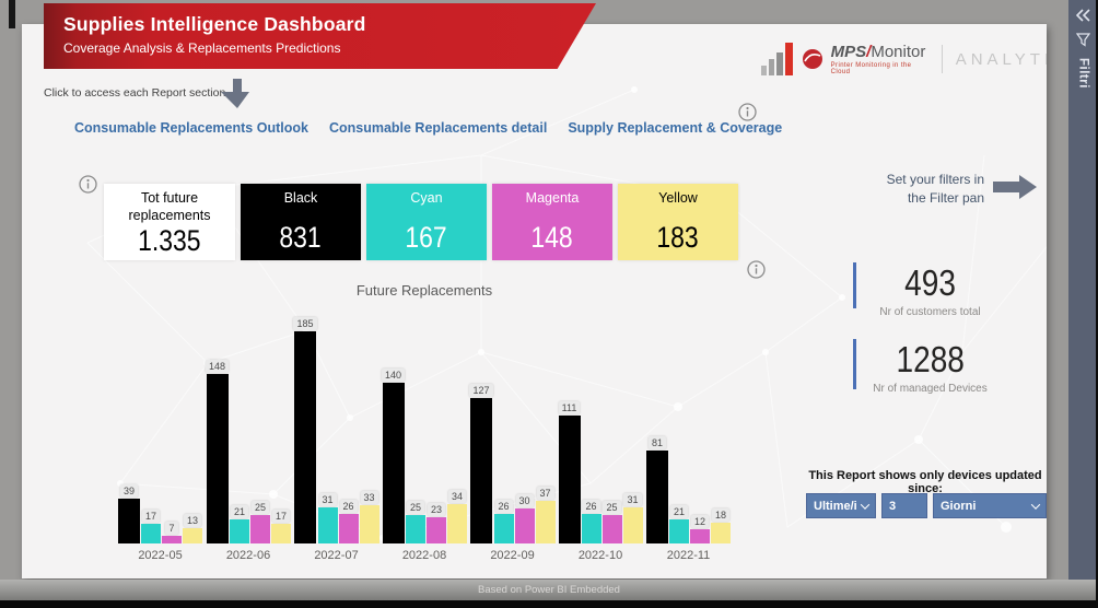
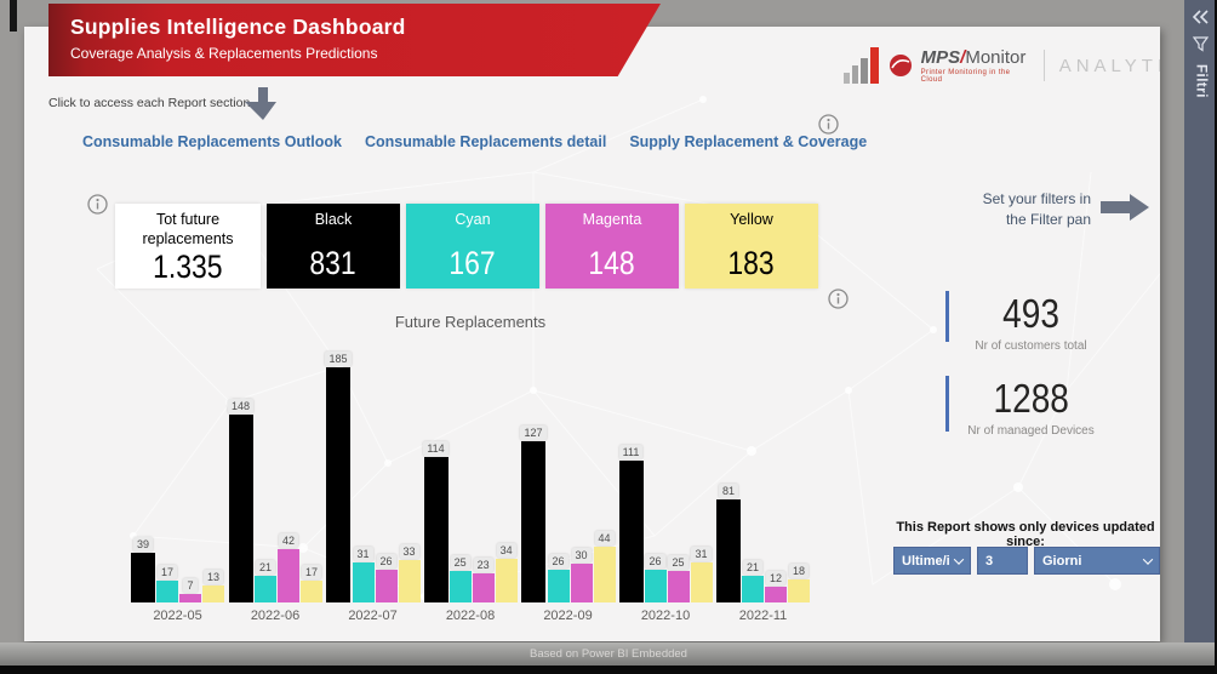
Magenta/2022-06: 25 -> 42
Black/2022-08: 140 -> 114
Yellow/2022-09: 37 -> 44
